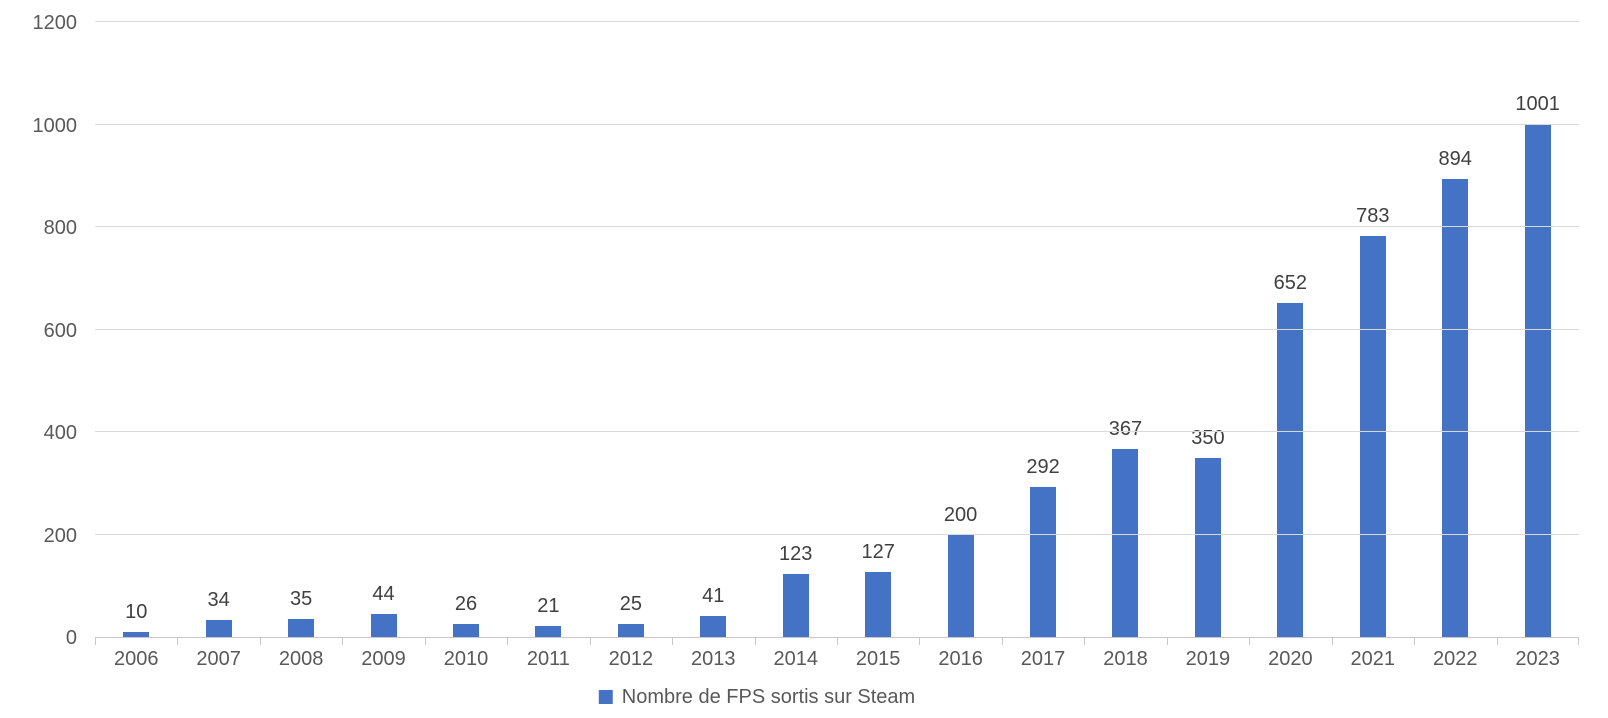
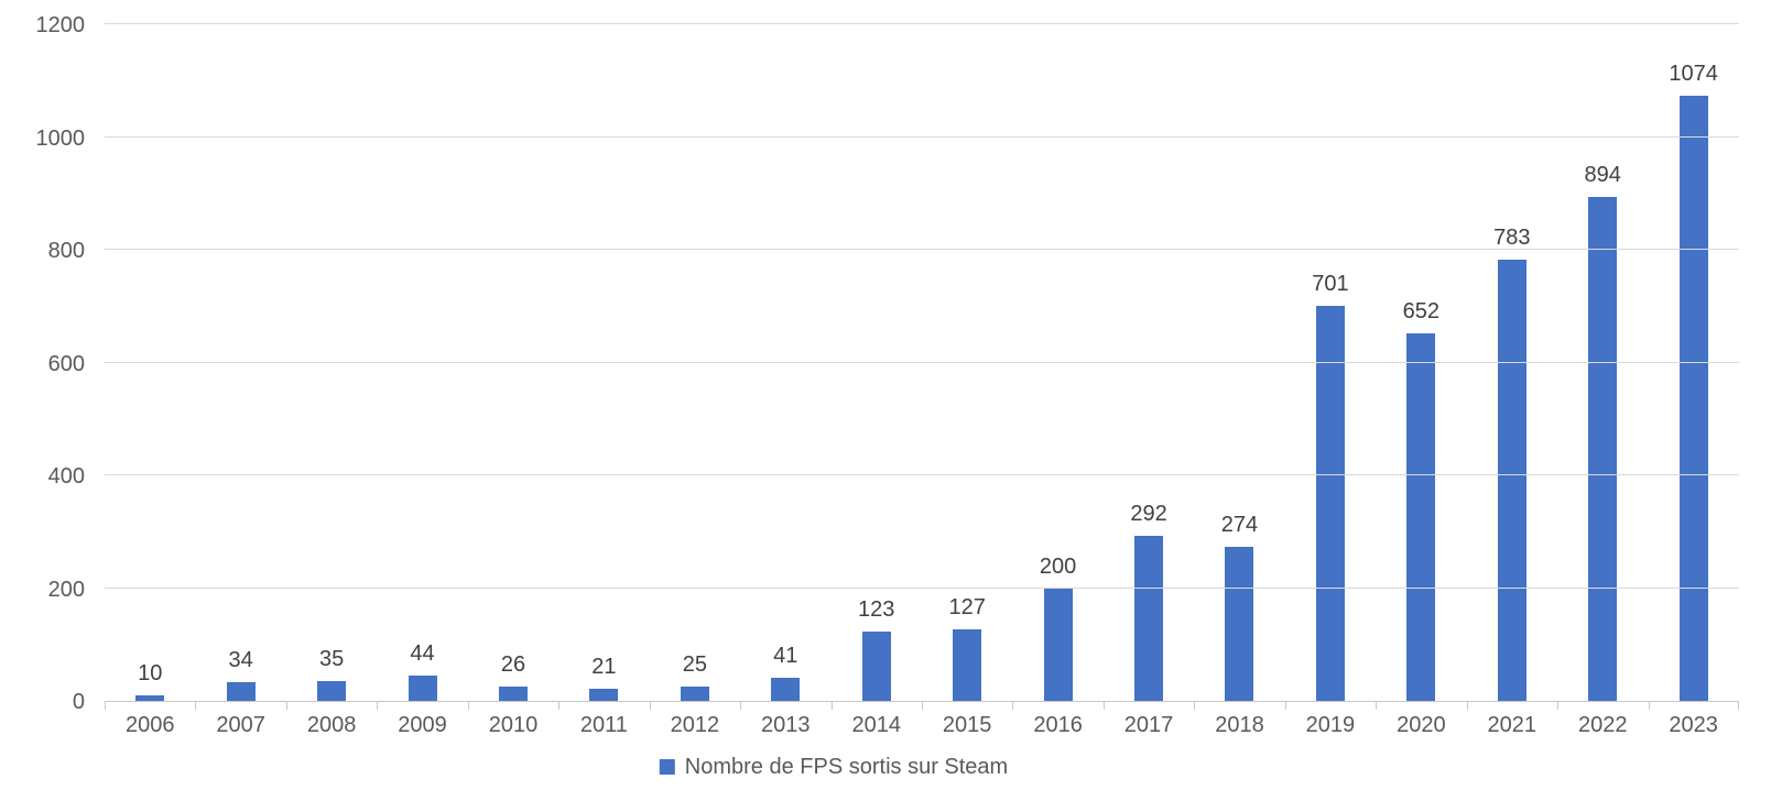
2018: 367 -> 274
2019: 350 -> 701
2023: 1001 -> 1074
